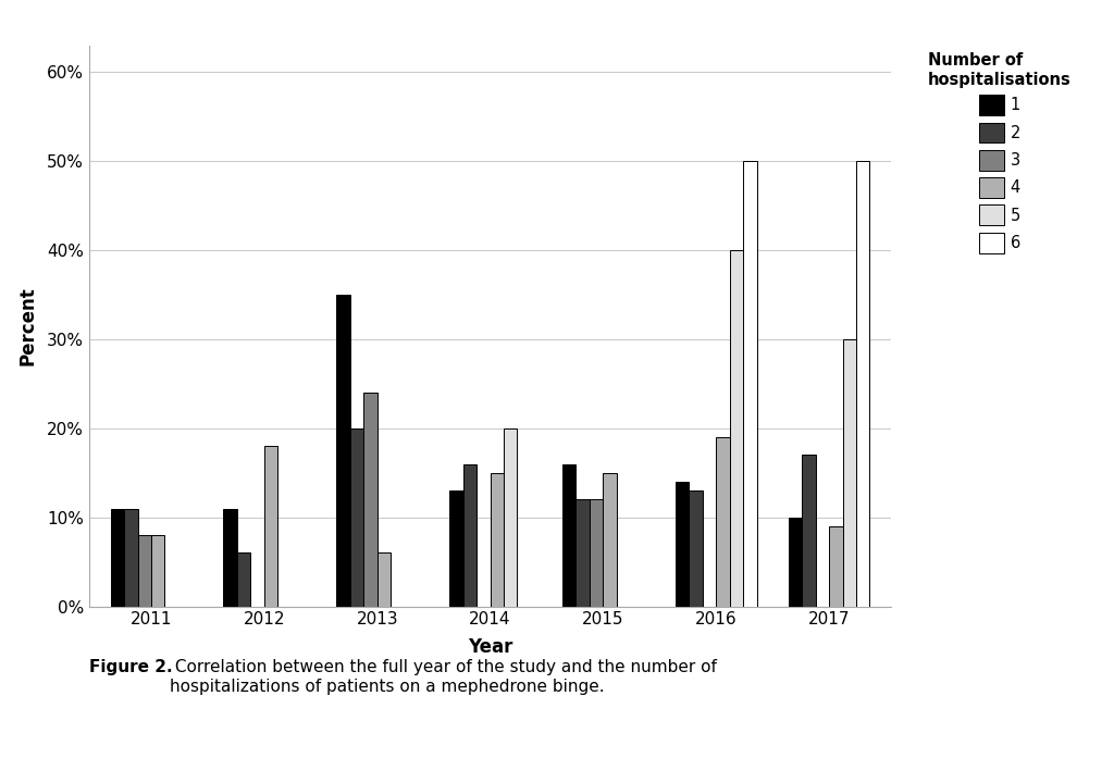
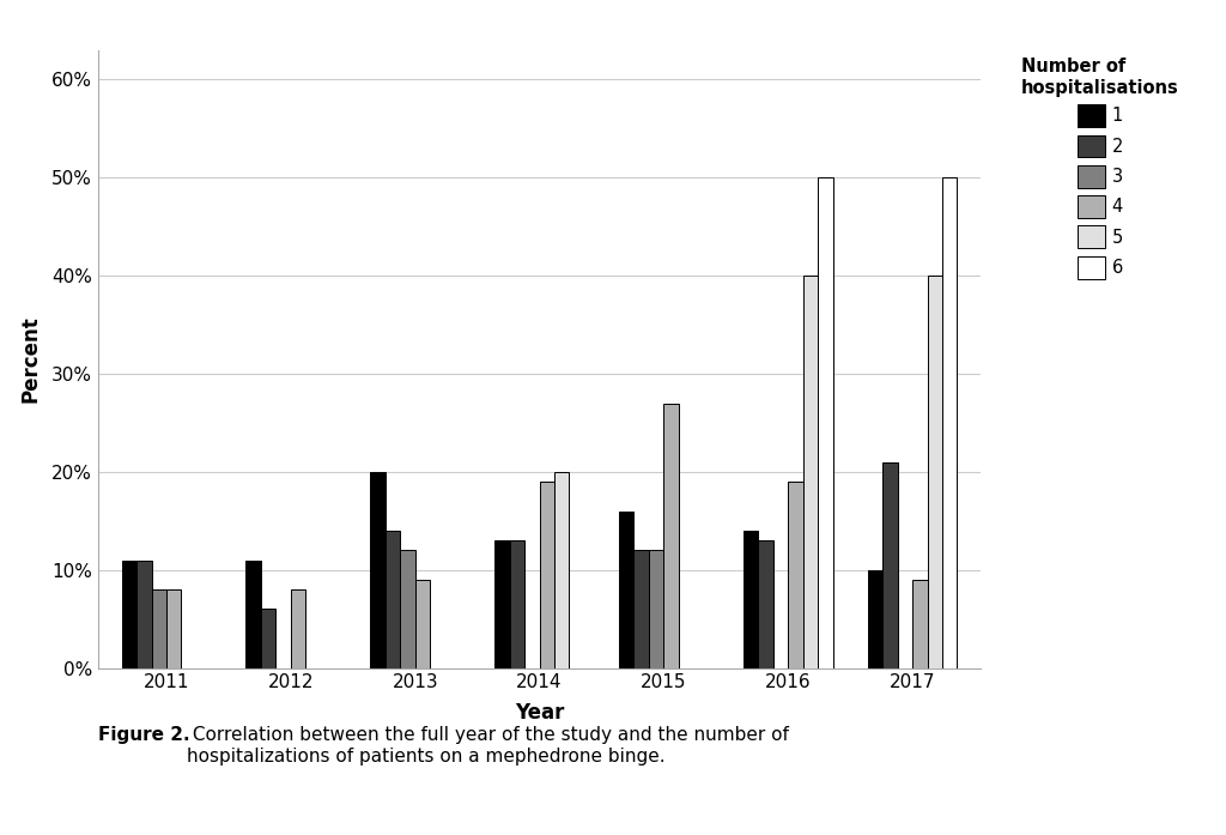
4/2012: 18% -> 8%
1/2013: 35% -> 20%
2/2013: 20% -> 14%
3/2013: 24% -> 12%
4/2013: 6% -> 9%
2/2014: 16% -> 13%
4/2014: 15% -> 19%
4/2015: 15% -> 27%
2/2017: 17% -> 21%
5/2017: 30% -> 40%
